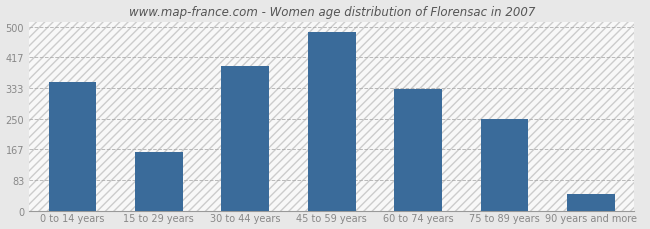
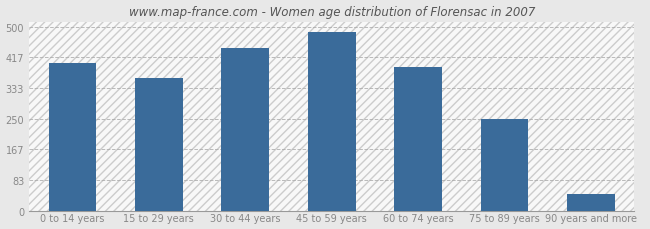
0 to 14 years: 350 -> 403
15 to 29 years: 160 -> 360
30 to 44 years: 395 -> 443
60 to 74 years: 330 -> 392
